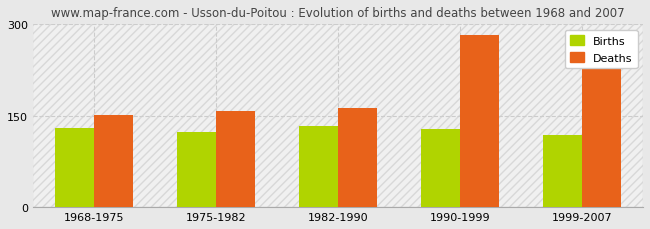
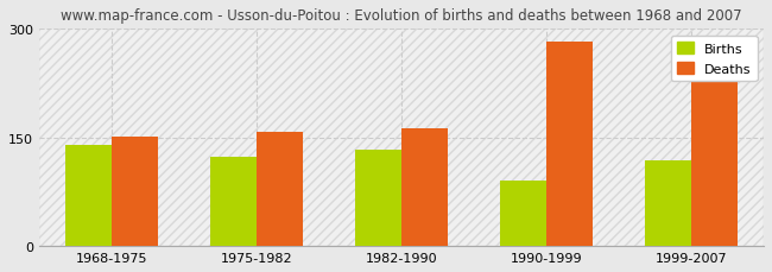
Births/1968-1975: 130 -> 140
Births/1990-1999: 129 -> 90
